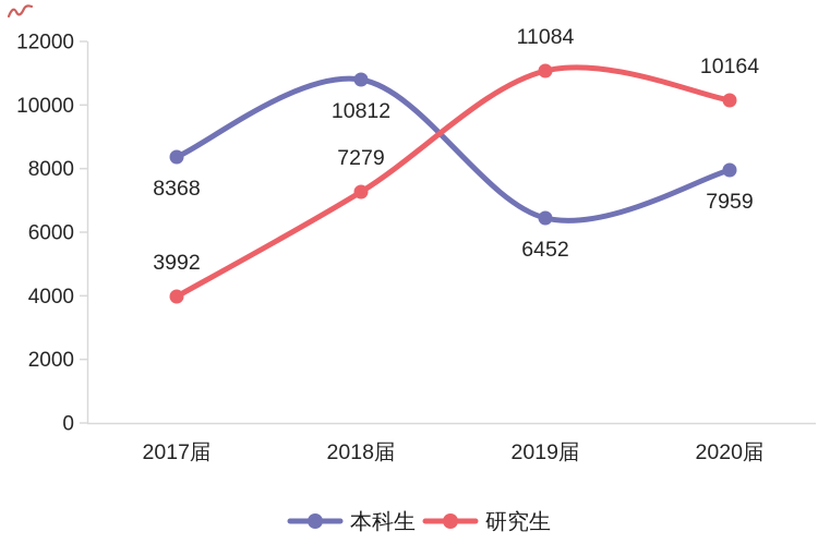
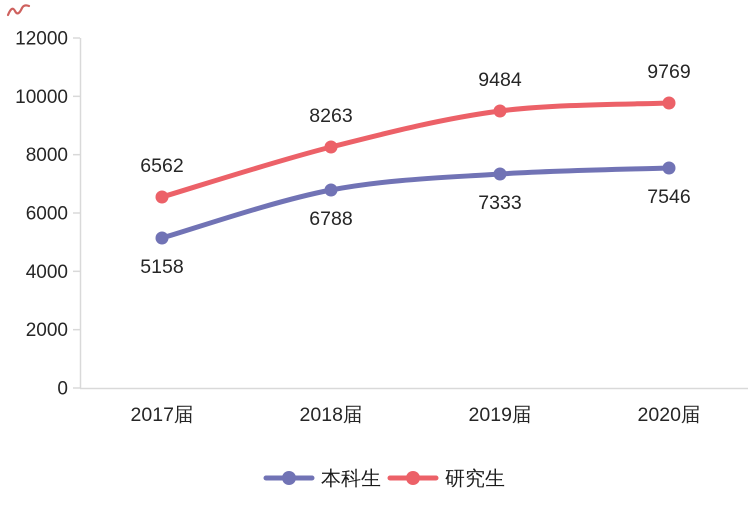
本科生/2017届: 8368 -> 5158
研究生/2017届: 3992 -> 6562
本科生/2018届: 10812 -> 6788
研究生/2018届: 7279 -> 8263
本科生/2019届: 6452 -> 7333
研究生/2019届: 11084 -> 9484
本科生/2020届: 7959 -> 7546
研究生/2020届: 10164 -> 9769
